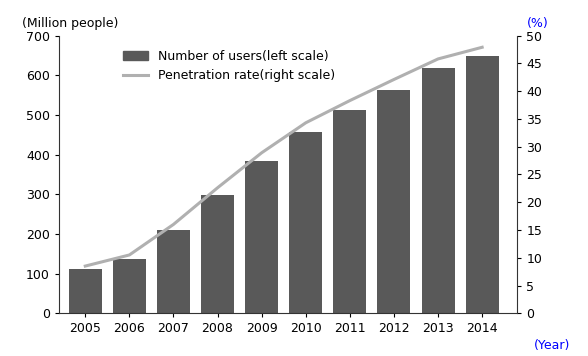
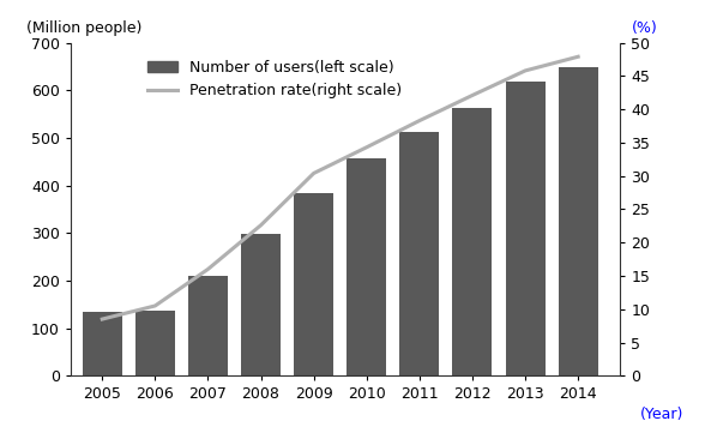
Number of users(left scale)/2005: 111 -> 135
Penetration rate(right scale)/2009: 28.9 -> 30.4
